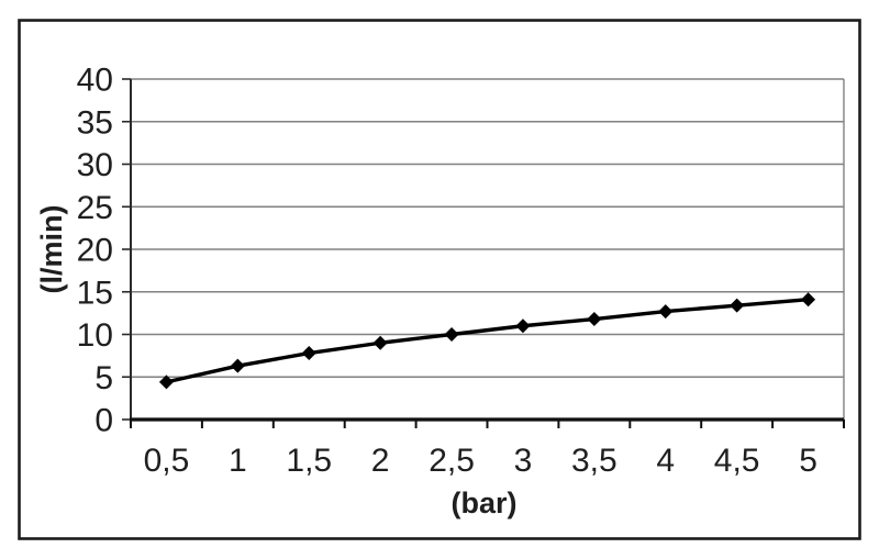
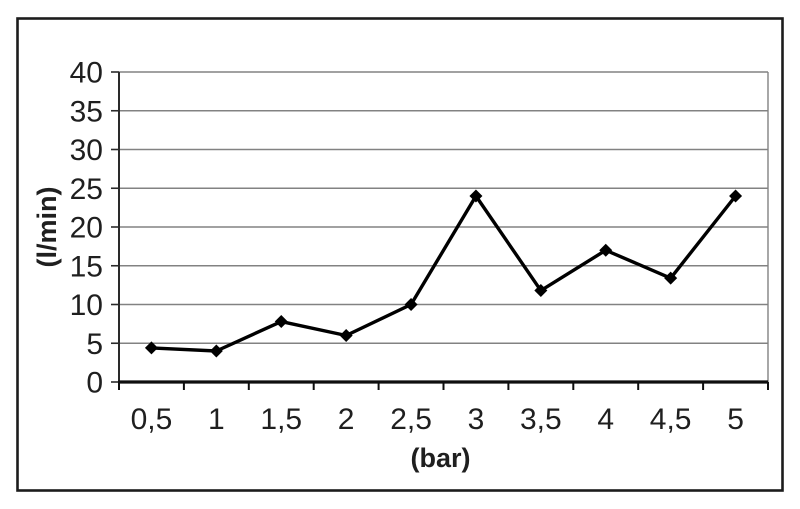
1: 6 -> 4
2: 9 -> 6
3: 11 -> 24
4: 13 -> 17
5: 14 -> 24
